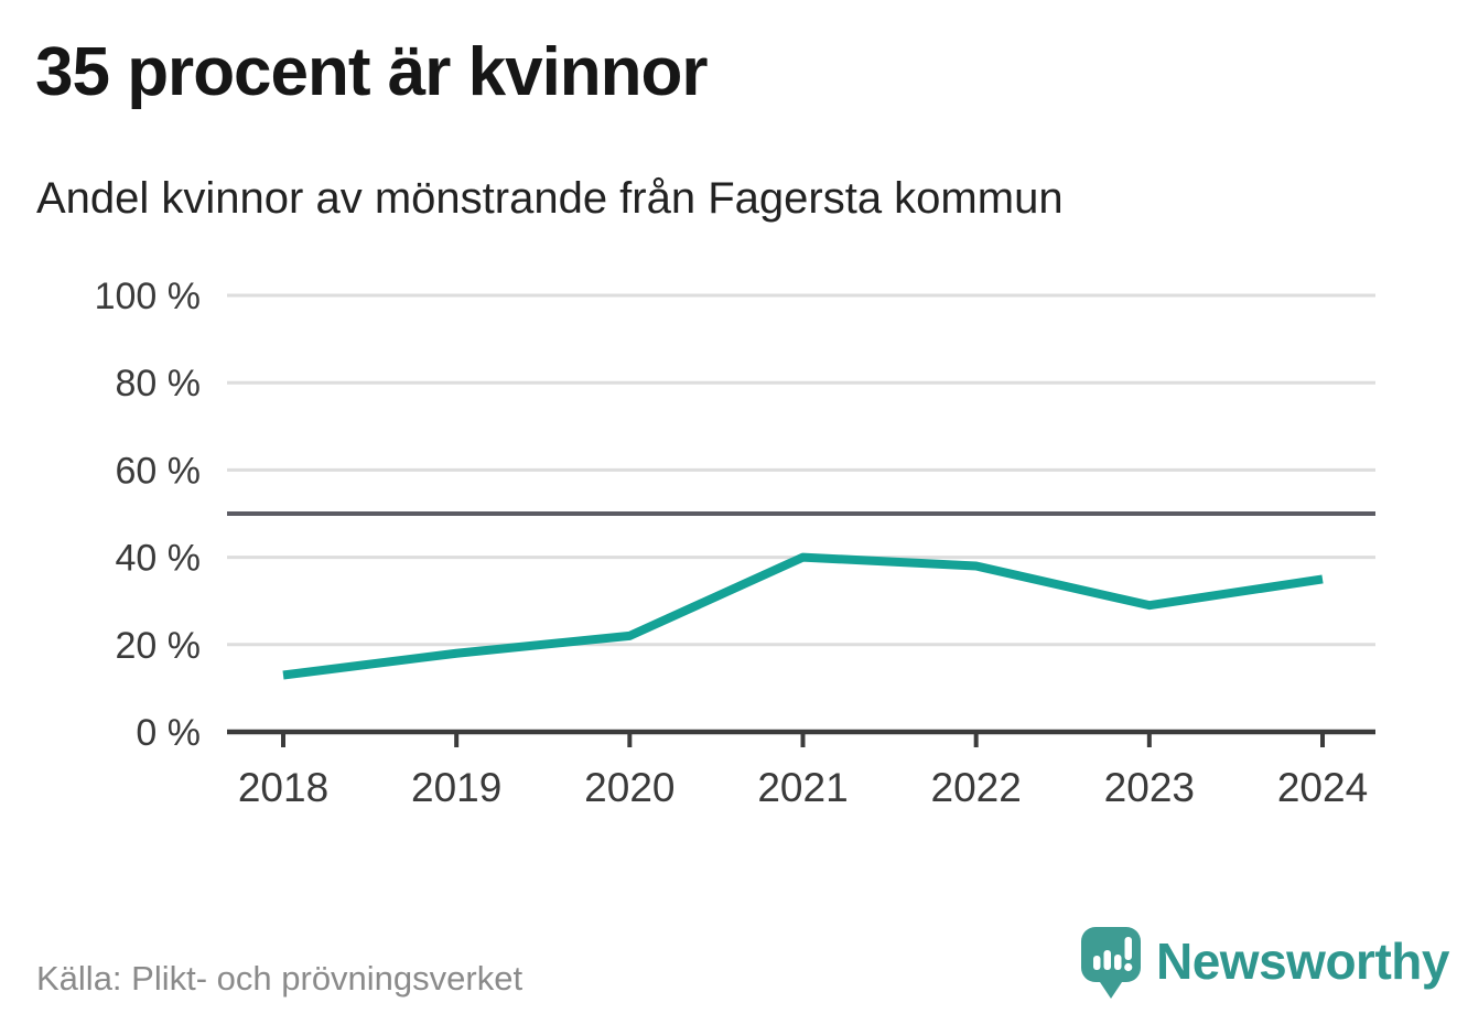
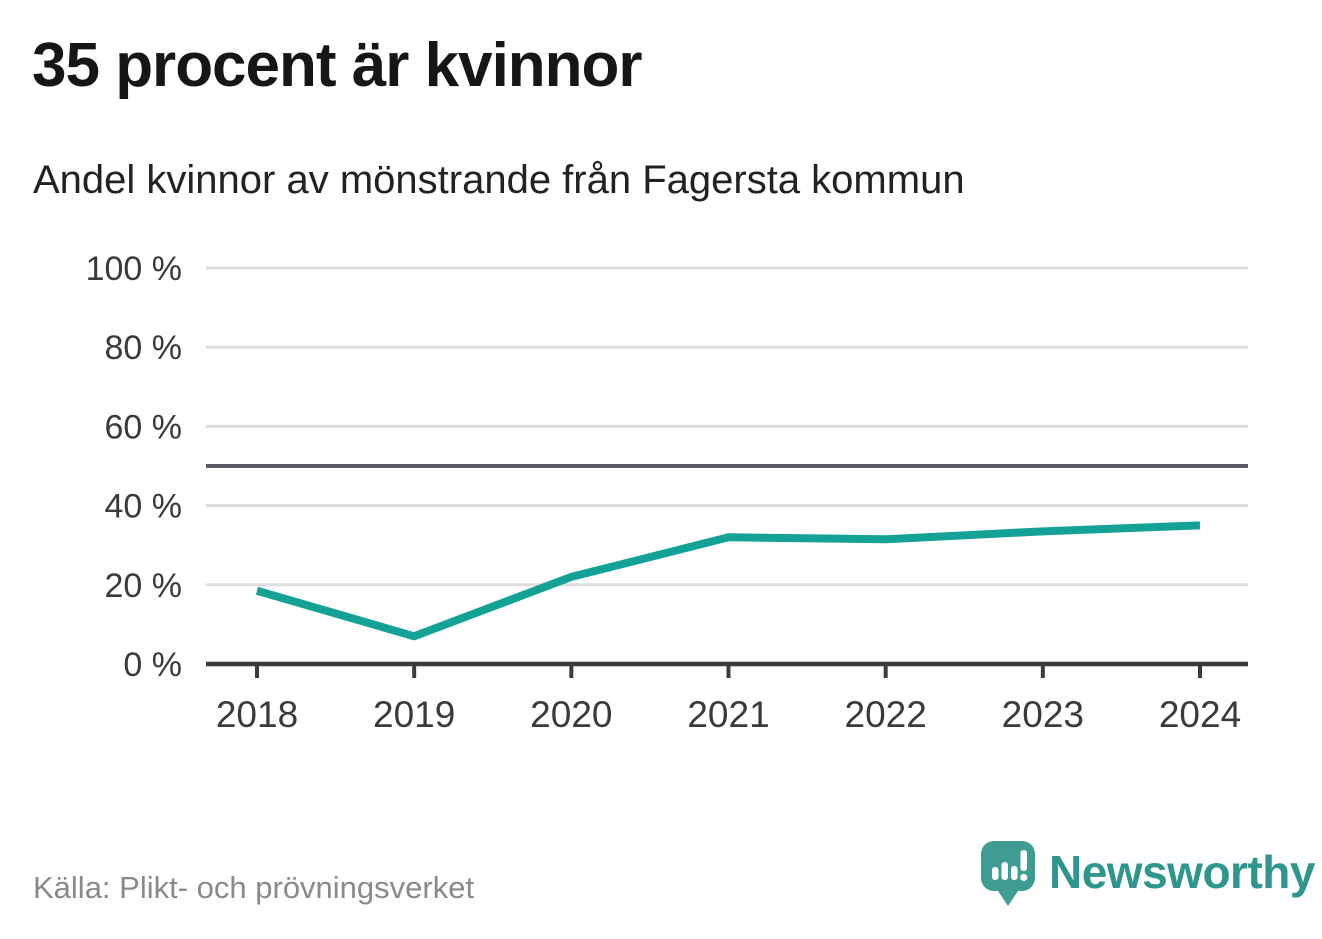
2018: 13% -> 18%
2019: 18% -> 7%
2021: 40% -> 32%
2022: 38% -> 32%
2023: 29% -> 34%
